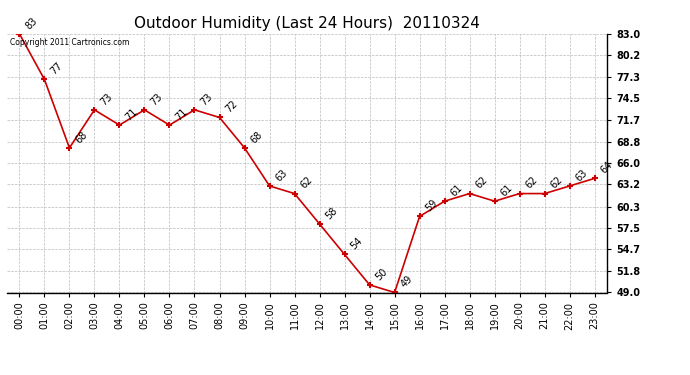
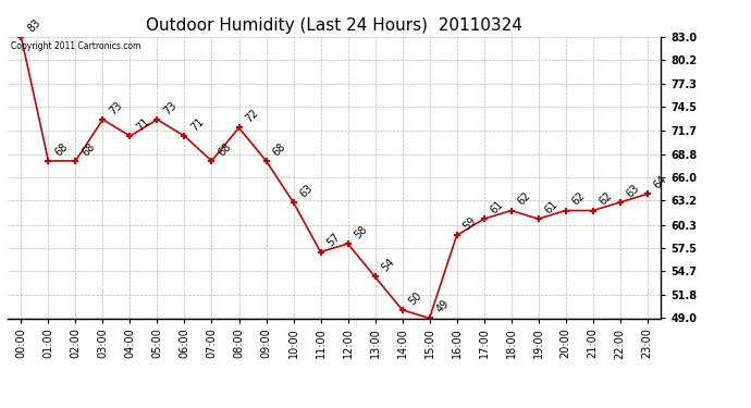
01:00: 77 -> 68
07:00: 73 -> 68
11:00: 62 -> 57
